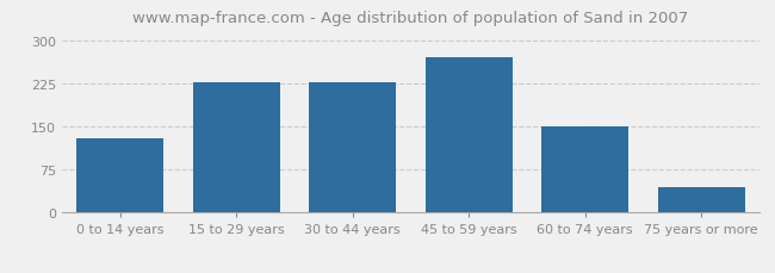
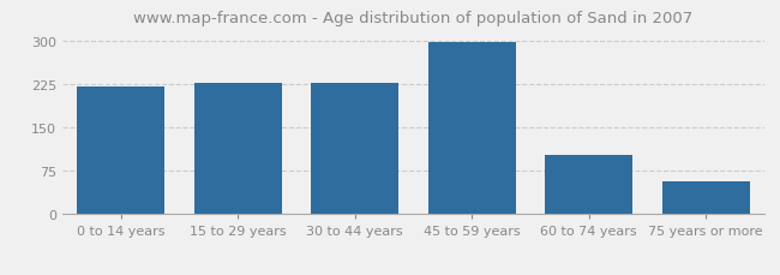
0 to 14 years: 130 -> 220
45 to 59 years: 270 -> 297
60 to 74 years: 150 -> 103
75 years or more: 45 -> 57
